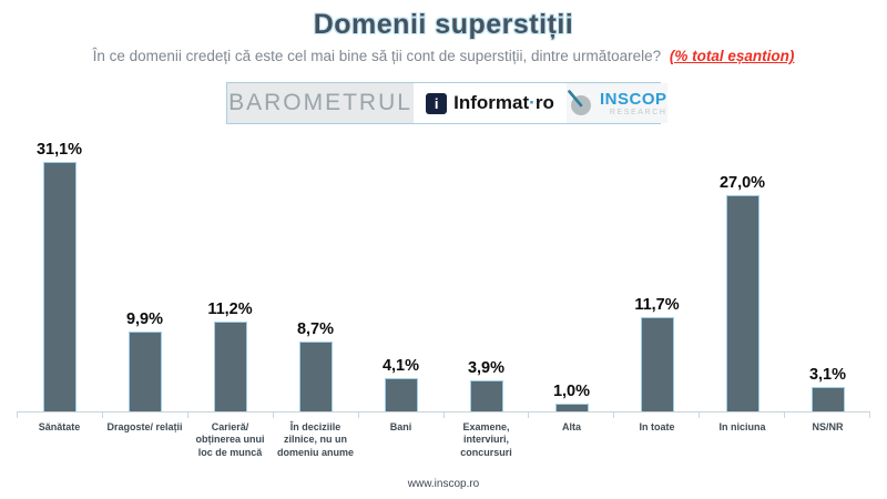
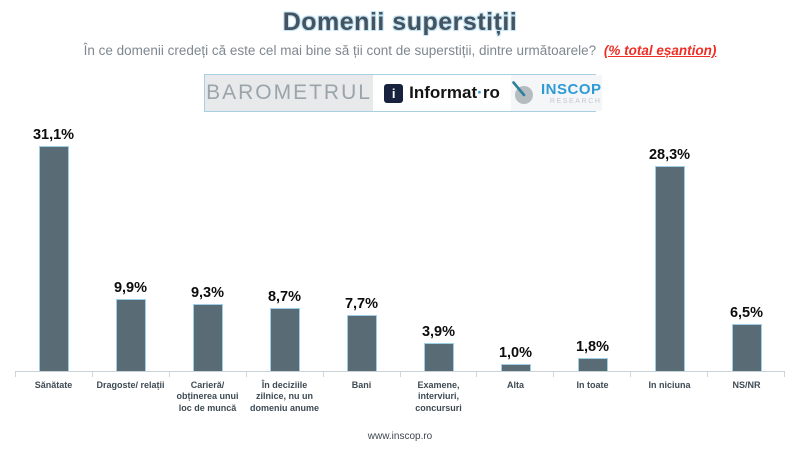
Carieră/ obținerea unui loc de muncă: 11,2% -> 9,3%
Bani: 4,1% -> 7,7%
In toate: 11,7% -> 1,8%
In niciuna: 27,0% -> 28,3%
NS/NR: 3,1% -> 6,5%
